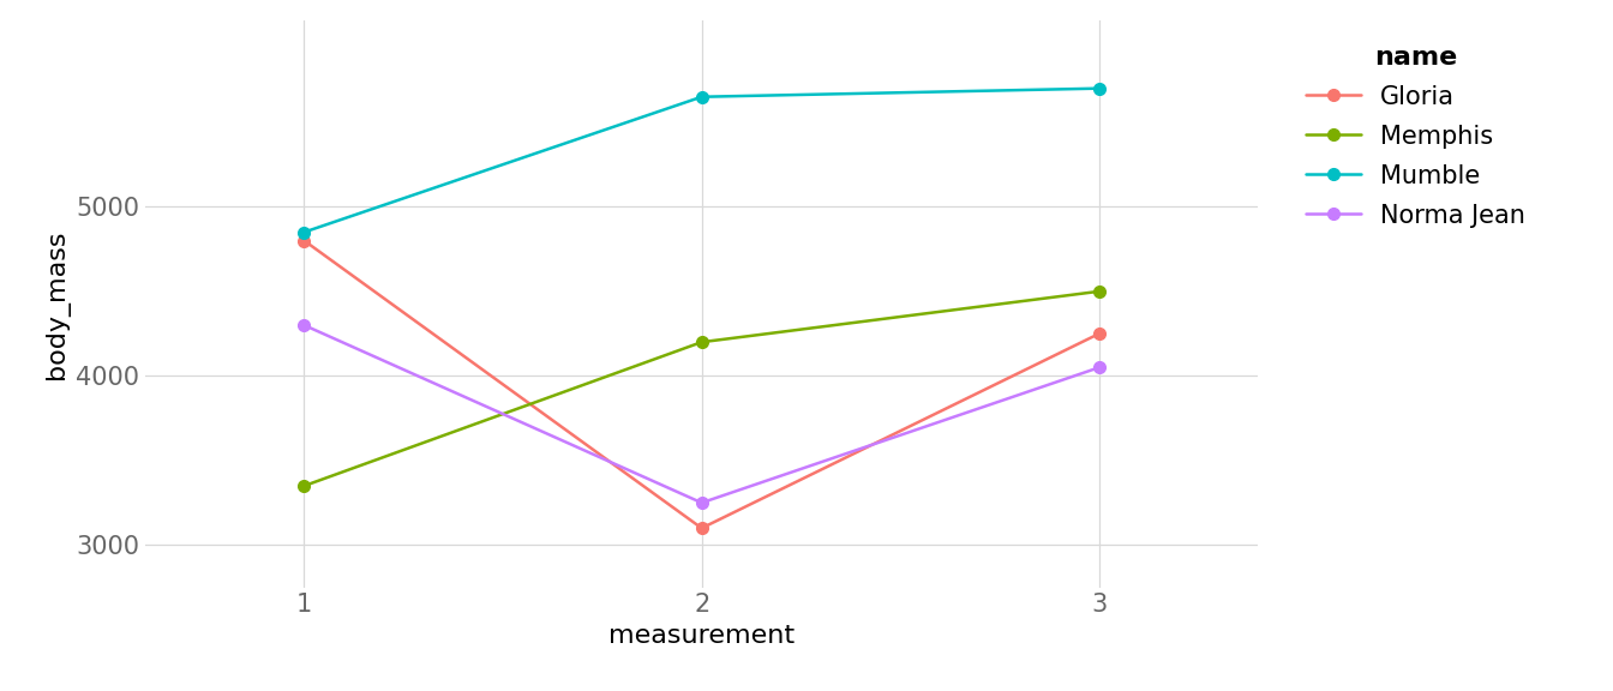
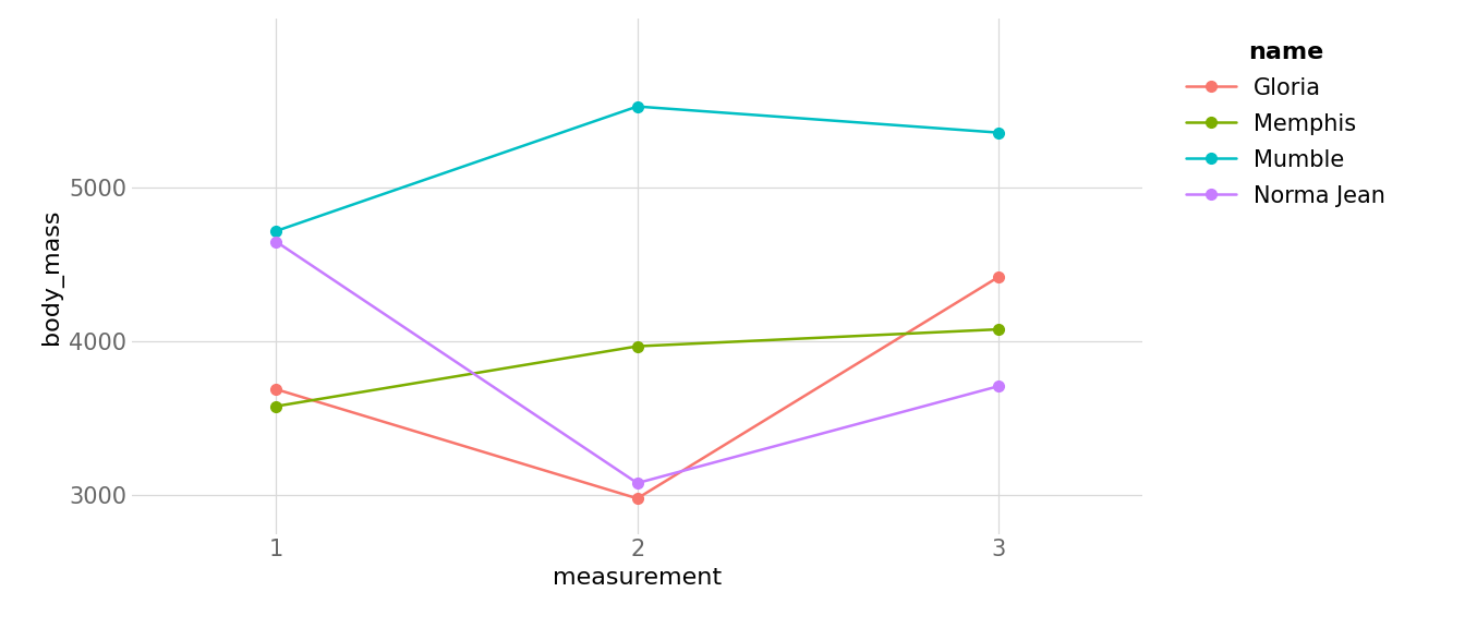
Gloria/1: 4800 -> 3690
Memphis/1: 3350 -> 3580
Mumble/1: 4850 -> 4720
Norma Jean/1: 4300 -> 4650
Gloria/2: 3100 -> 2980
Memphis/2: 4200 -> 3970
Mumble/2: 5650 -> 5530
Norma Jean/2: 3250 -> 3080
Gloria/3: 4250 -> 4420
Memphis/3: 4500 -> 4080
Mumble/3: 5700 -> 5360
Norma Jean/3: 4050 -> 3710
